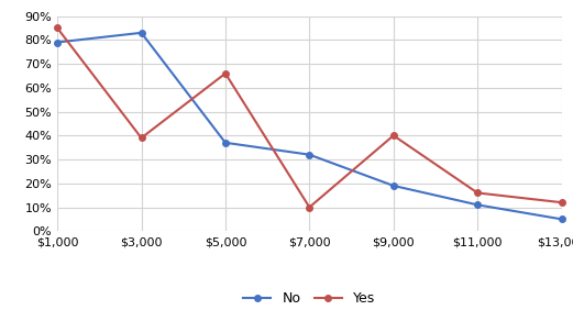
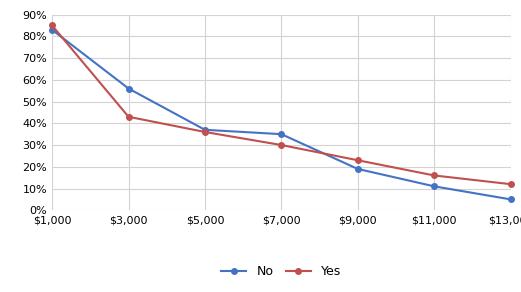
No/$1,000: 79% -> 83%
No/$3,000: 83% -> 56%
Yes/$3,000: 39% -> 43%
Yes/$5,000: 66% -> 36%
No/$7,000: 32% -> 35%
Yes/$7,000: 10% -> 30%
Yes/$9,000: 40% -> 23%
